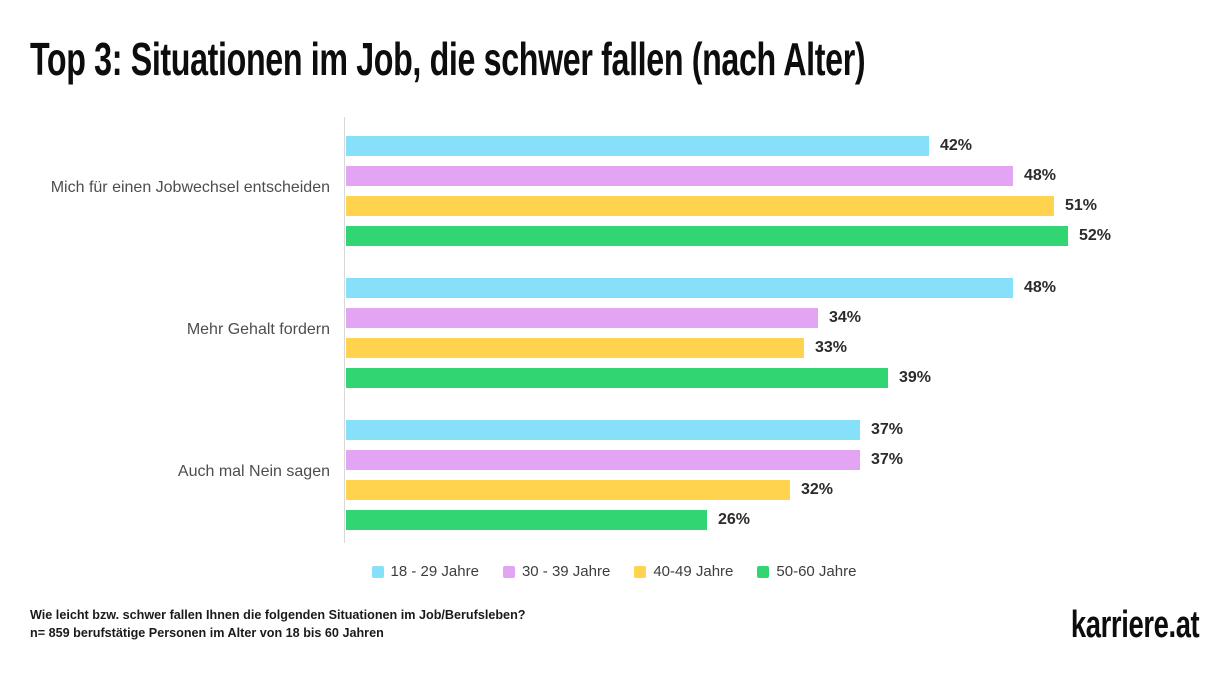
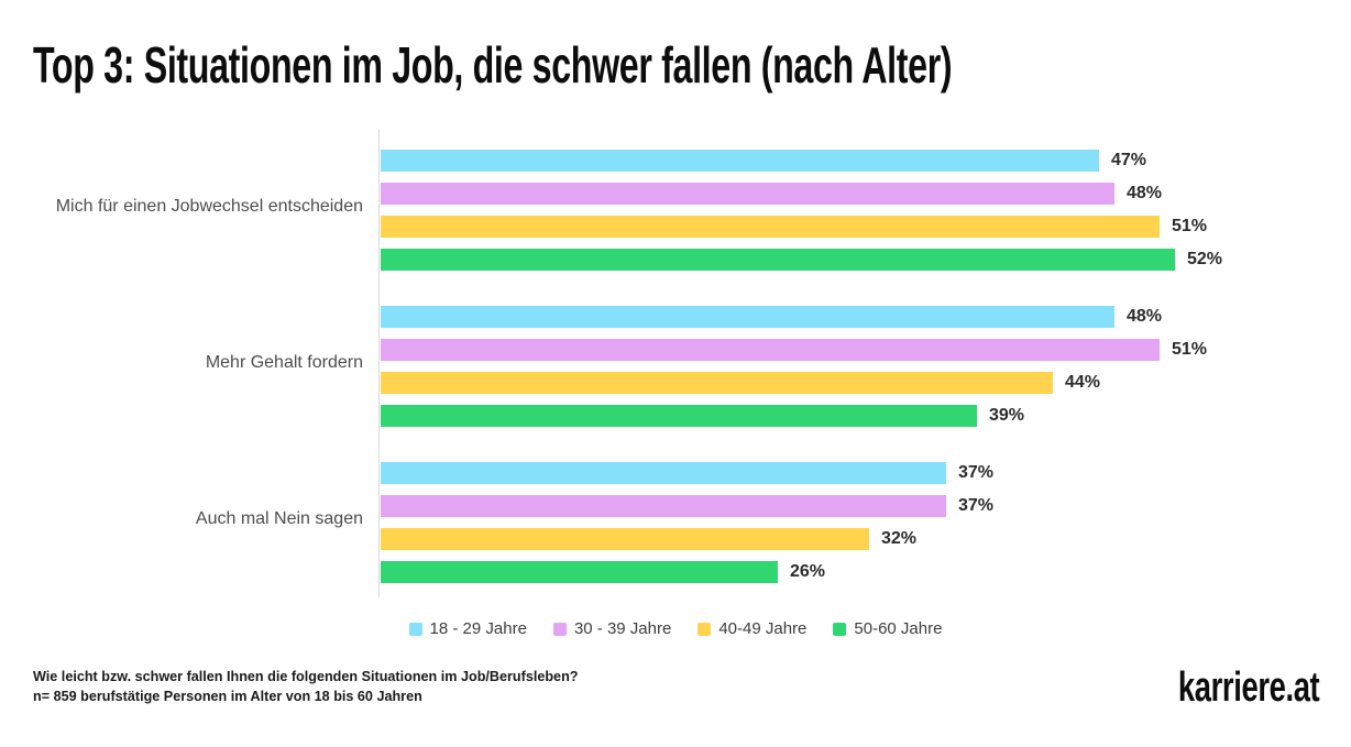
18 - 29 Jahre/Mich für einen Jobwechsel entscheiden: 42% -> 47%
30 - 39 Jahre/Mehr Gehalt fordern: 34% -> 51%
40-49 Jahre/Mehr Gehalt fordern: 33% -> 44%
